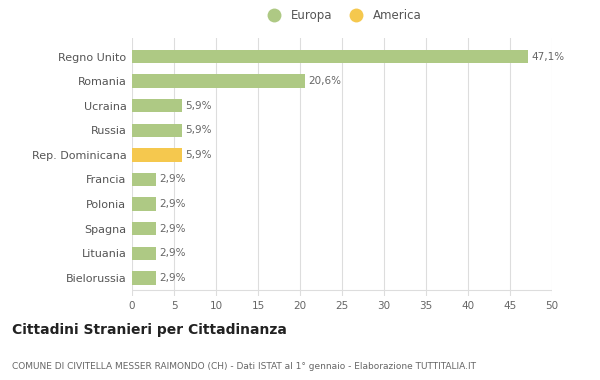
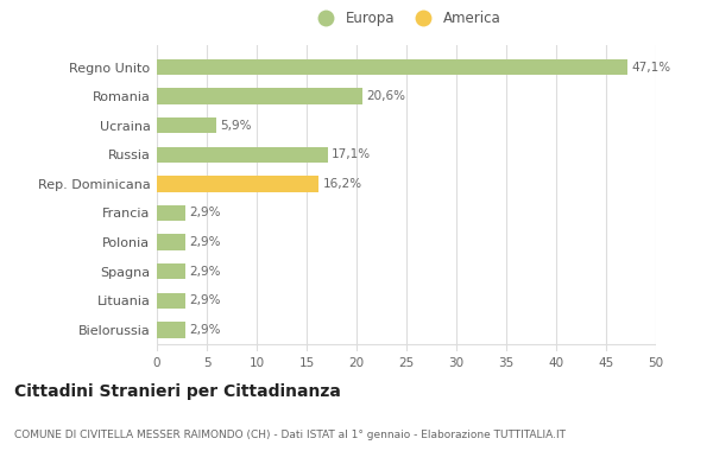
Russia: 5,9% -> 17,1%
Rep. Dominicana: 5,9% -> 16,2%
